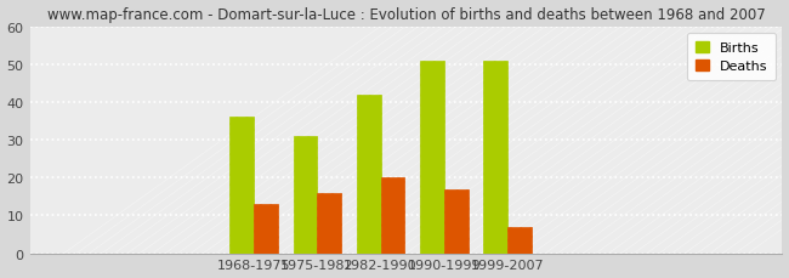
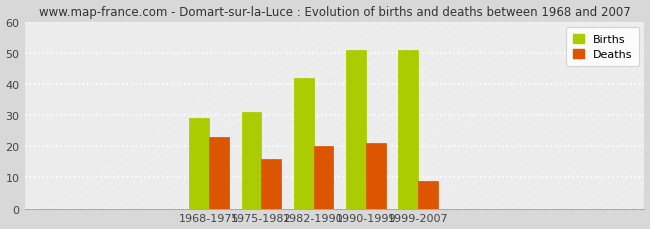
Births/1968-1975: 36 -> 29
Deaths/1968-1975: 13 -> 23
Deaths/1990-1999: 17 -> 21
Deaths/1999-2007: 7 -> 9
